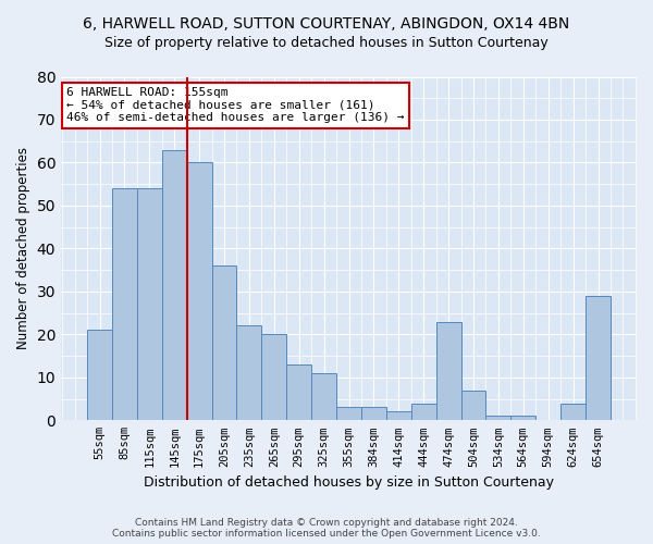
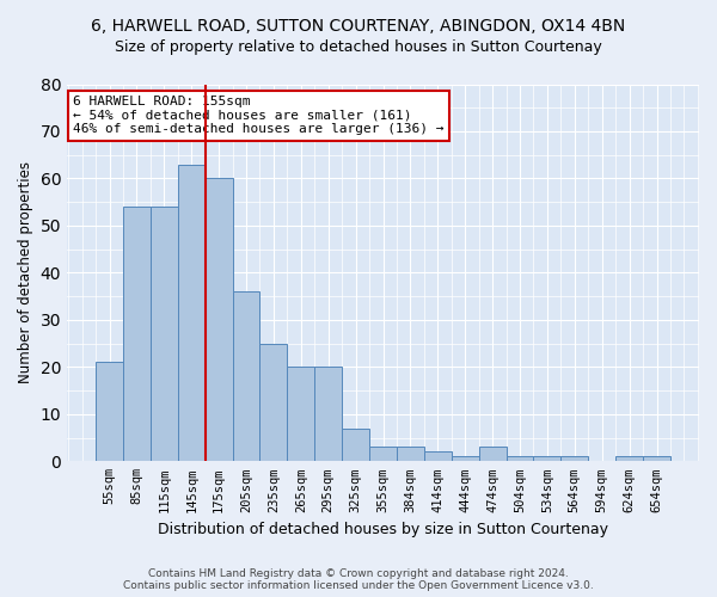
235sqm: 22 -> 25
295sqm: 13 -> 20
325sqm: 11 -> 7
444sqm: 4 -> 1
474sqm: 23 -> 3
504sqm: 7 -> 1
624sqm: 4 -> 1
654sqm: 29 -> 1
